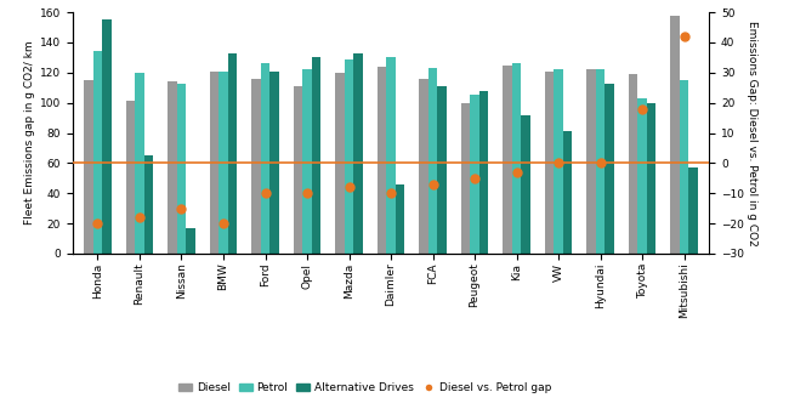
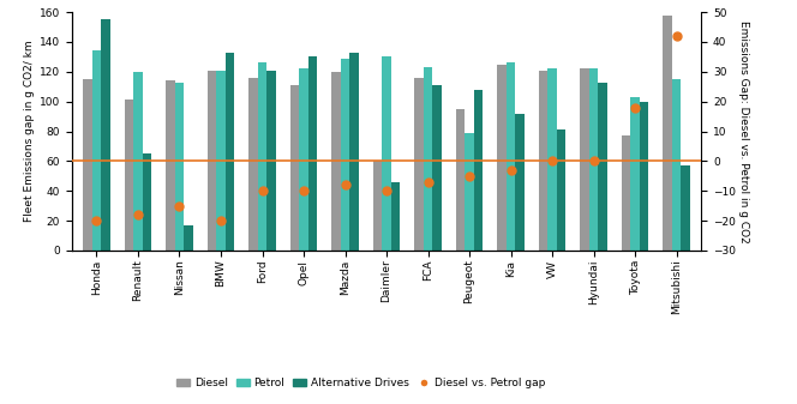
Diesel/Daimler: 124 -> 60
Diesel/Peugeot: 100 -> 95
Petrol/Peugeot: 105 -> 79
Diesel/Toyota: 119 -> 77
